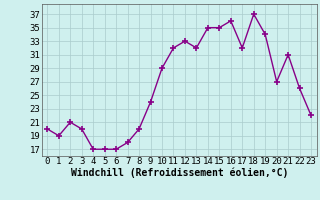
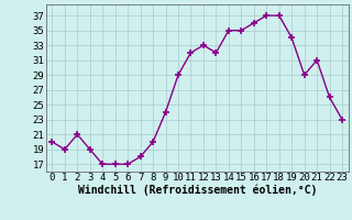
3: 20 -> 19
17: 32 -> 37
20: 27 -> 29
23: 22 -> 23
